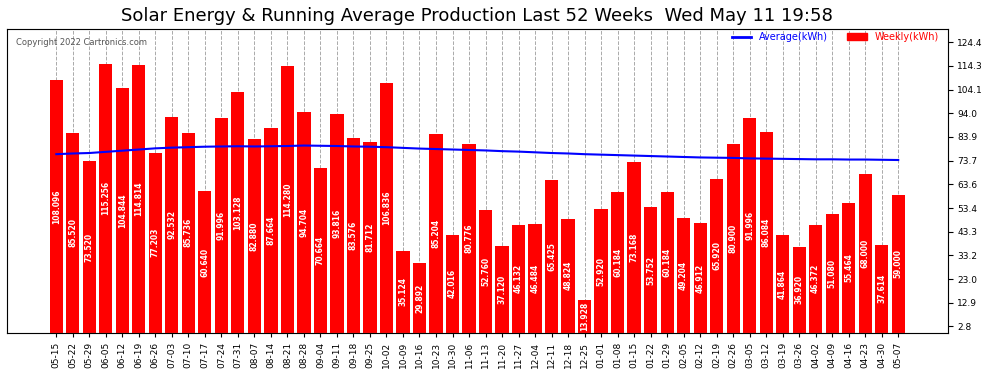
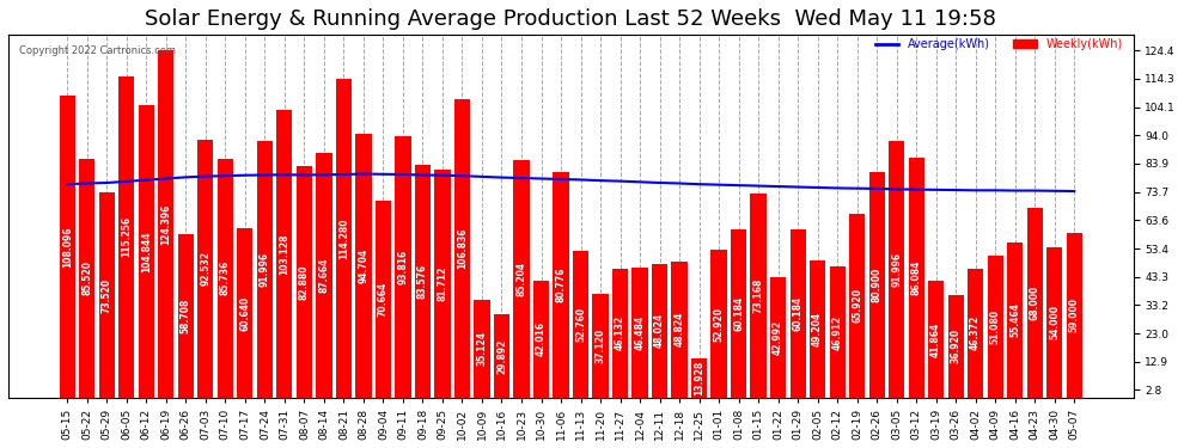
Weekly(kWh)/06-19: 114.814 -> 124.396
Weekly(kWh)/06-26: 77.203 -> 58.708
Weekly(kWh)/12-11: 65.425 -> 48.024
Weekly(kWh)/01-22: 53.752 -> 42.992
Weekly(kWh)/04-30: 37.614 -> 54.000
